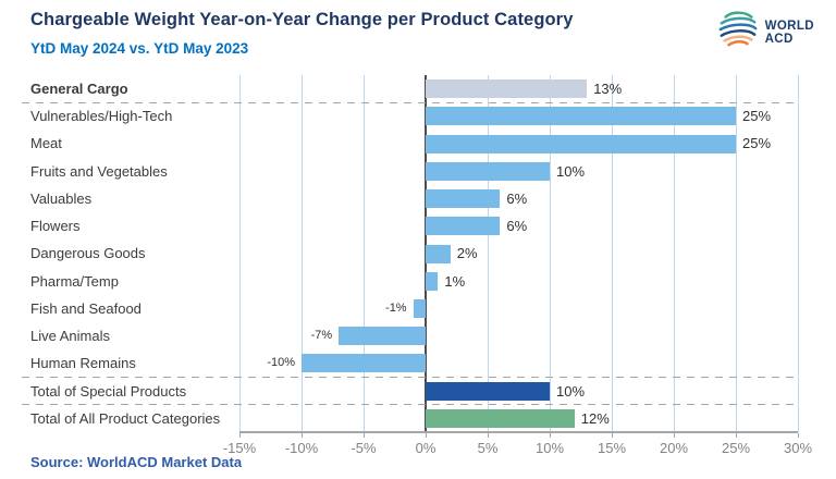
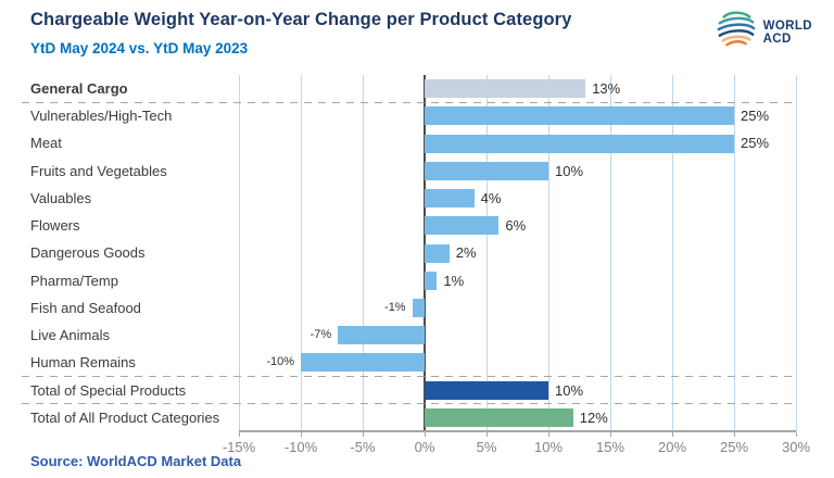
Valuables: 6% -> 4%
